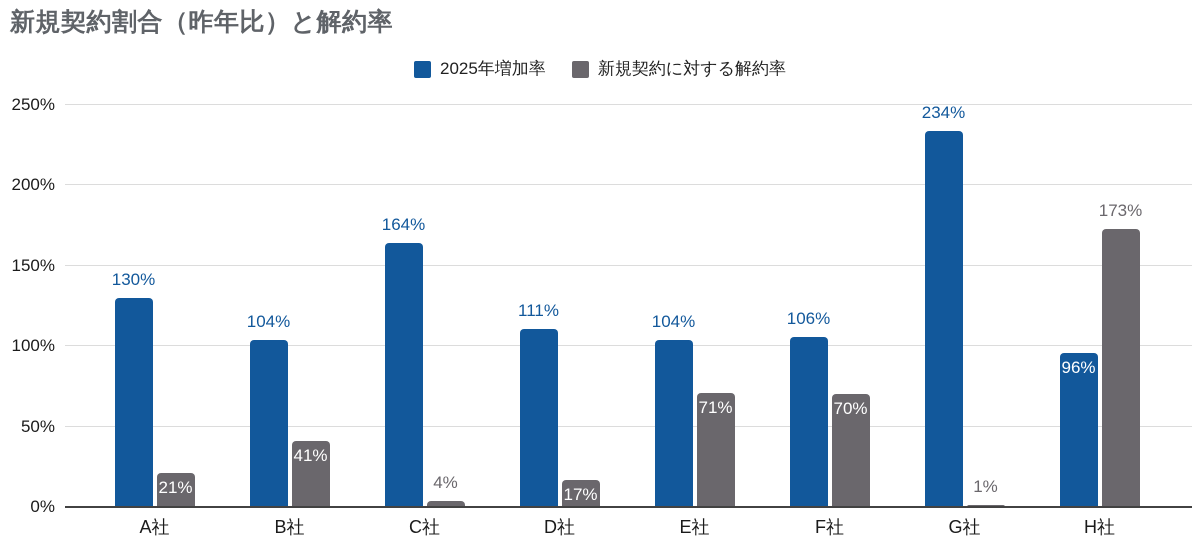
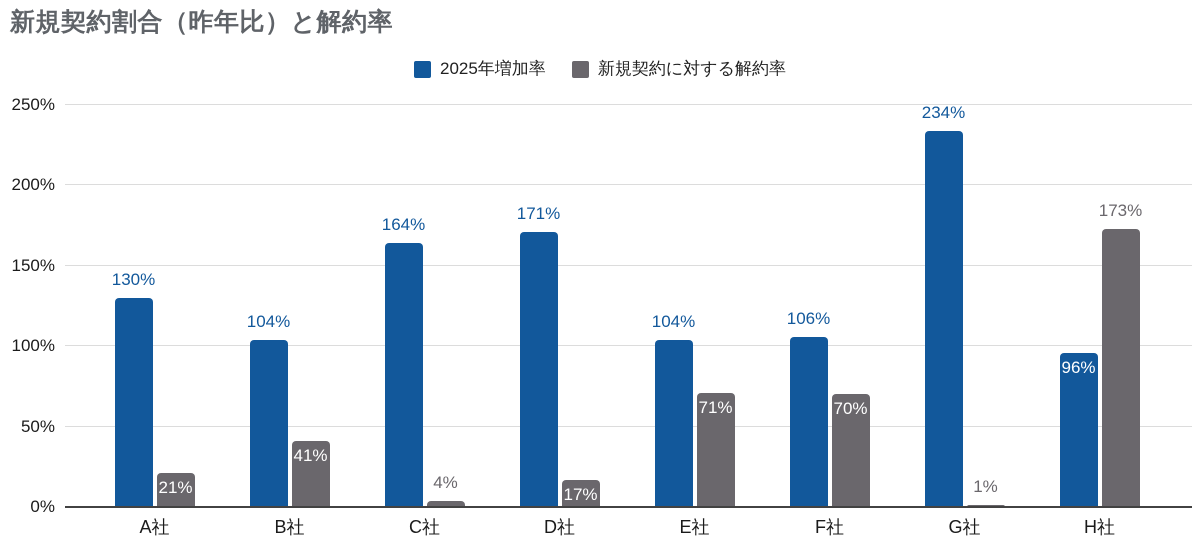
2025年増加率/D社: 111% -> 171%
